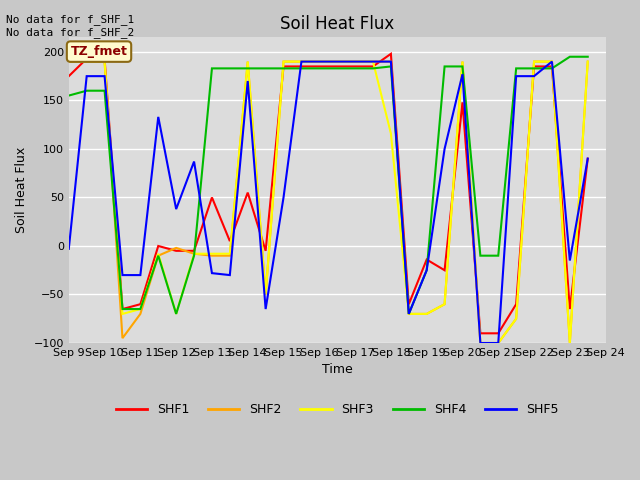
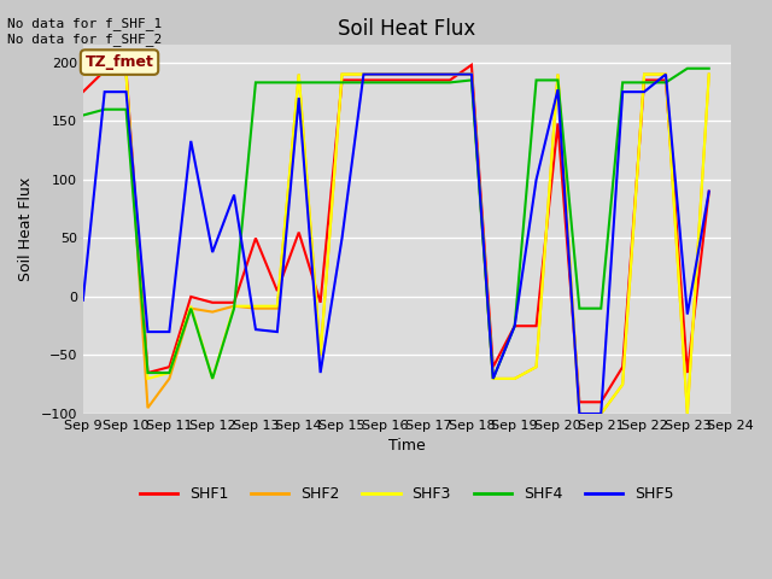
SHF2/Sep 12: -2 -> -13
SHF3/Sep 18: 116 -> 190
SHF1/Sep 19: -14 -> -25
